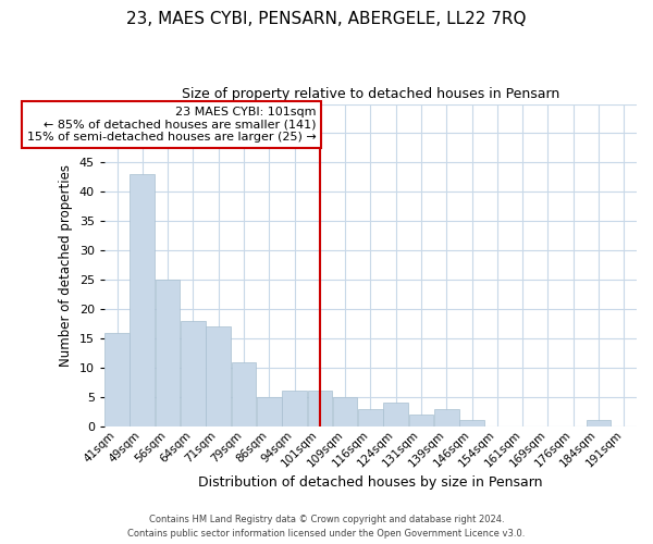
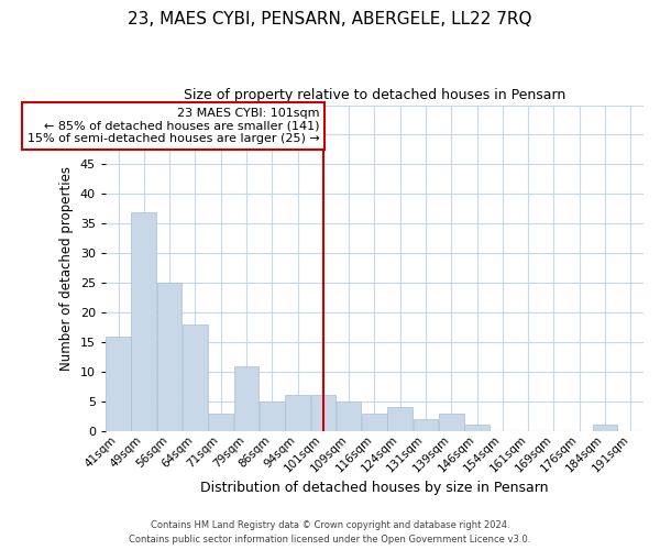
49sqm: 43 -> 37
71sqm: 17 -> 3
